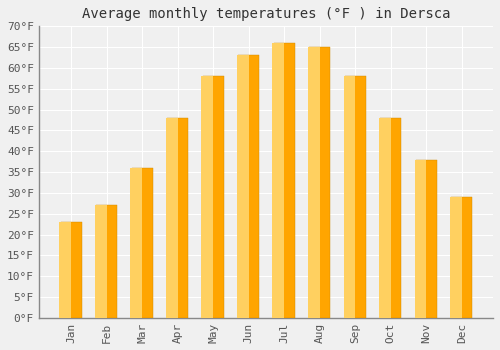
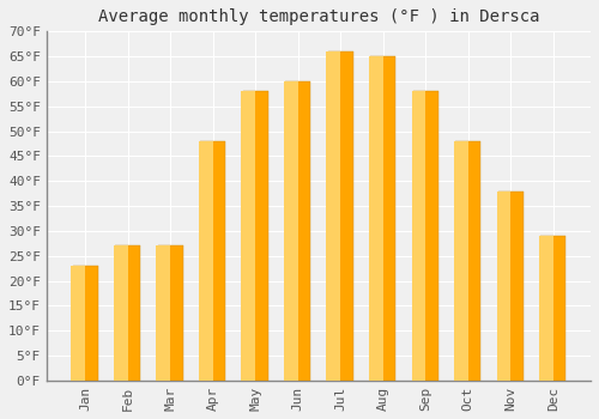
Mar: 36°F -> 27°F
Jun: 63°F -> 60°F
